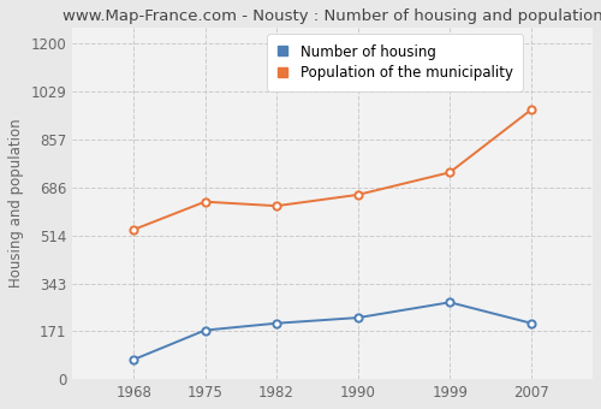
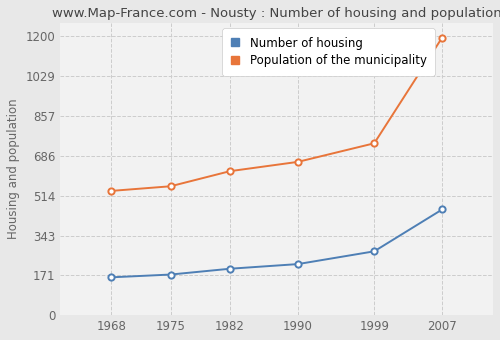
Number of housing/1968: 70 -> 163
Population of the municipality/1975: 635 -> 555
Number of housing/2007: 200 -> 455
Population of the municipality/2007: 965 -> 1195
